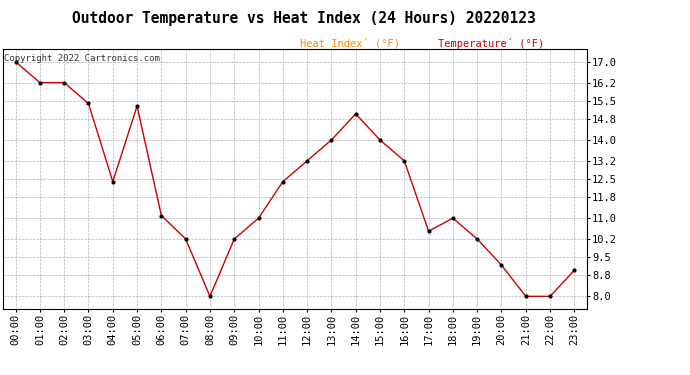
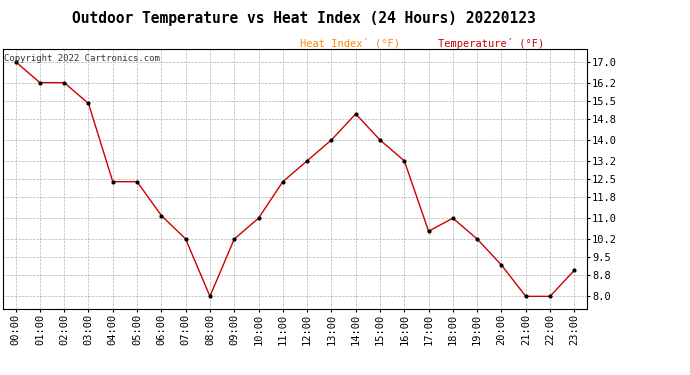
05:00: 15.3 -> 12.4
